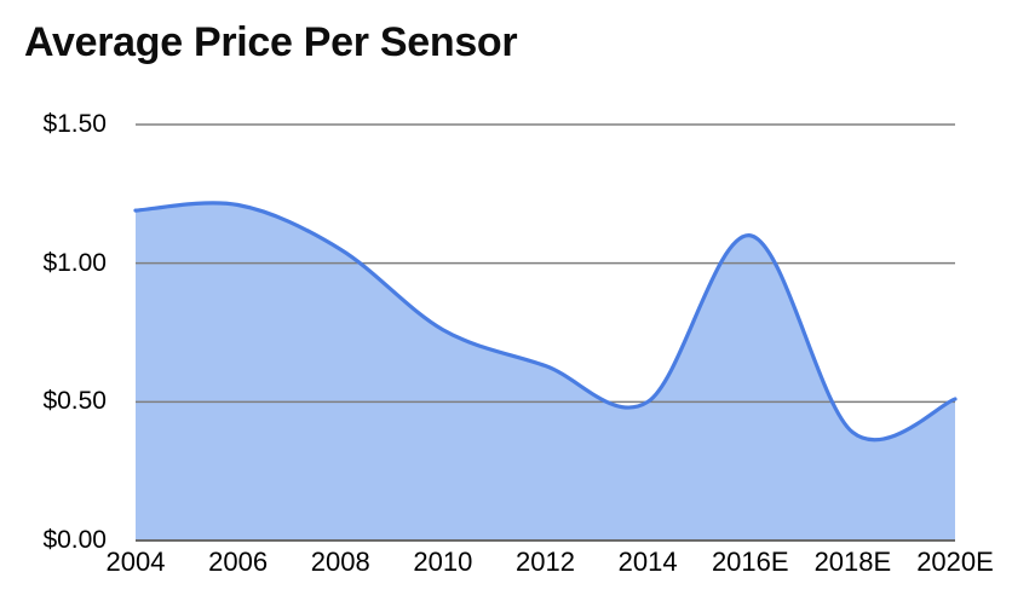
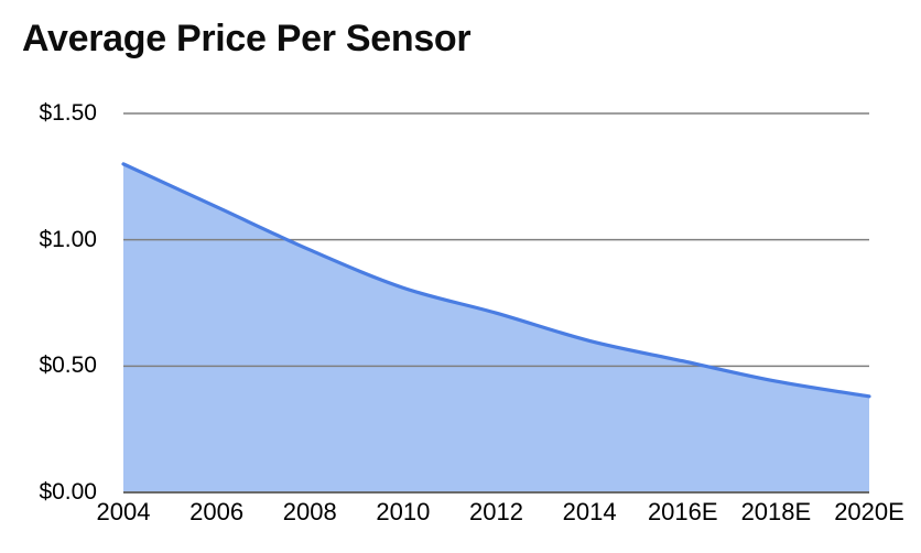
2004: $1.19 -> $1.30
2006: $1.21 -> $1.13
2008: $1.05 -> $0.96
2010: $0.76 -> $0.81
2012: $0.63 -> $0.71
2014: $0.50 -> $0.60
2016E: $1.10 -> $0.52
2018E: $0.39 -> $0.44
2020E: $0.51 -> $0.38
